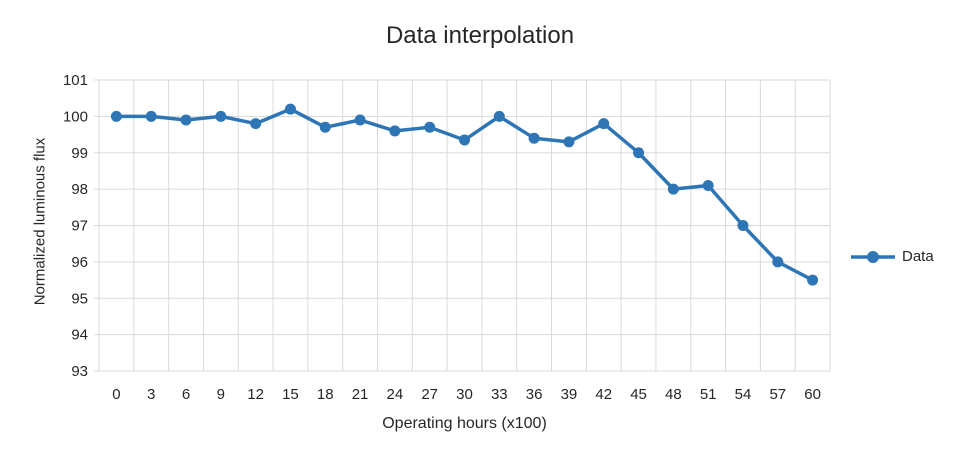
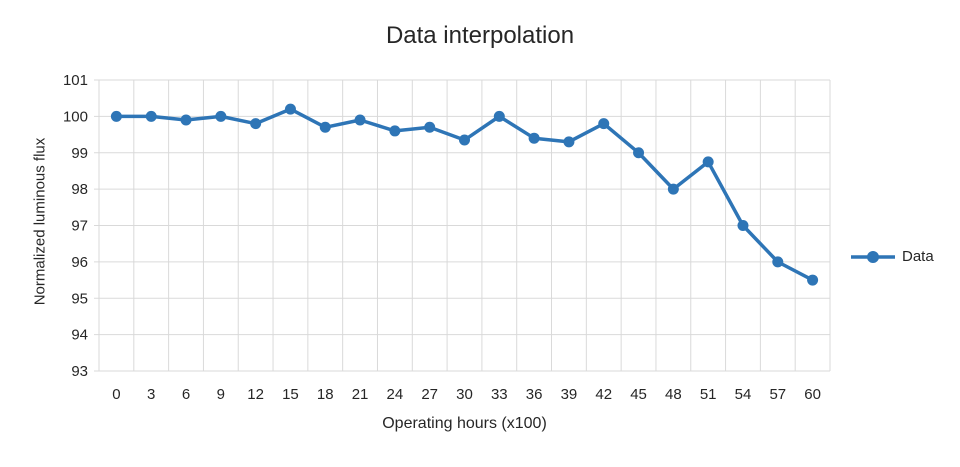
51: 98.1 -> 98.8
